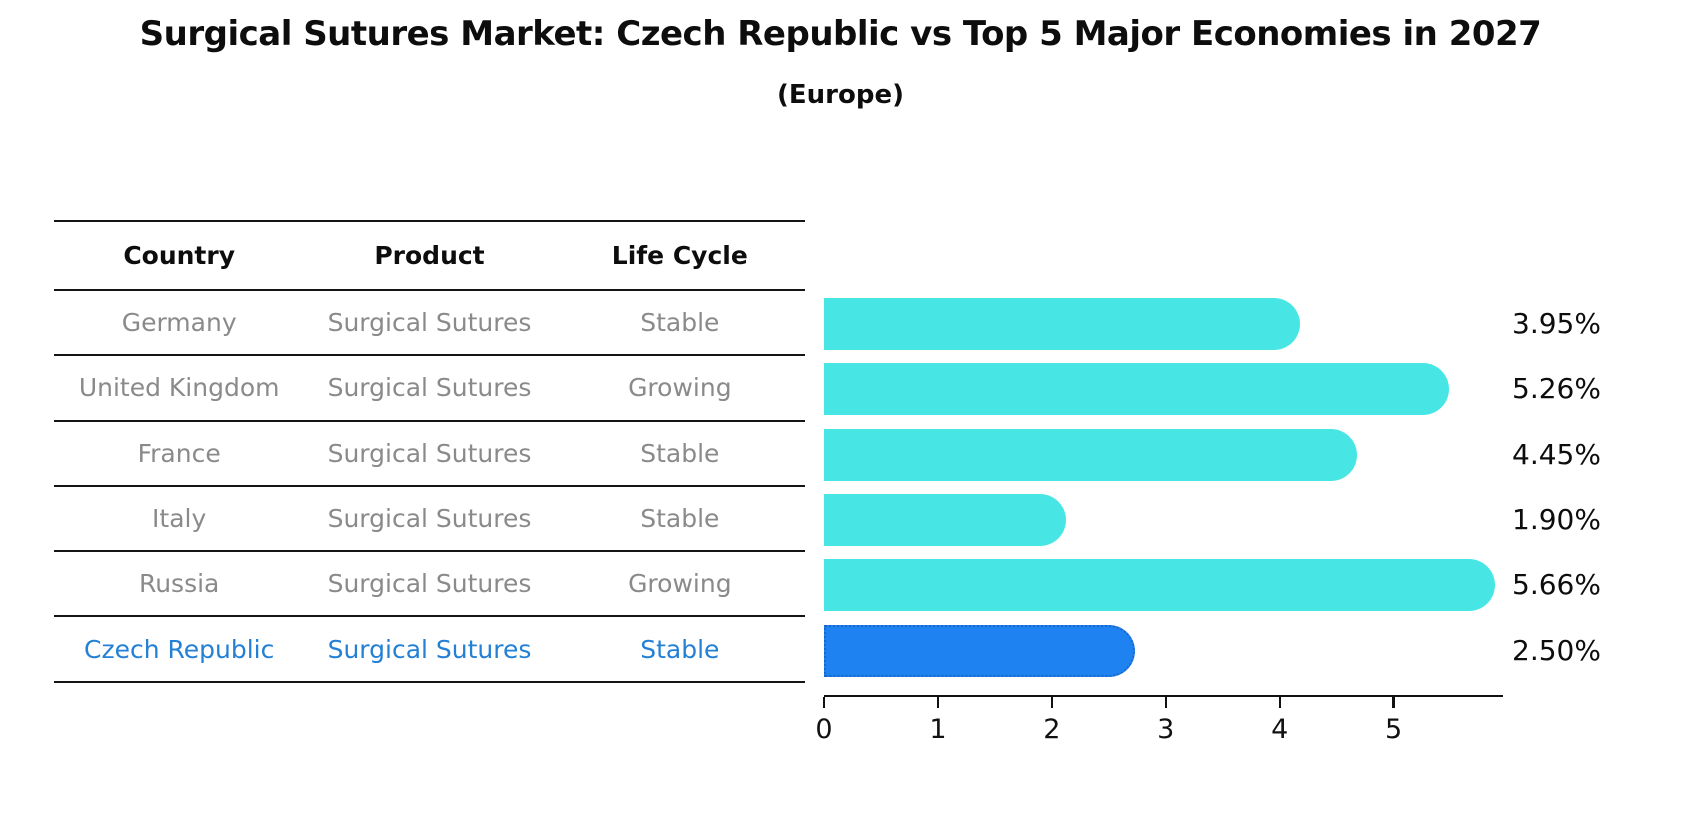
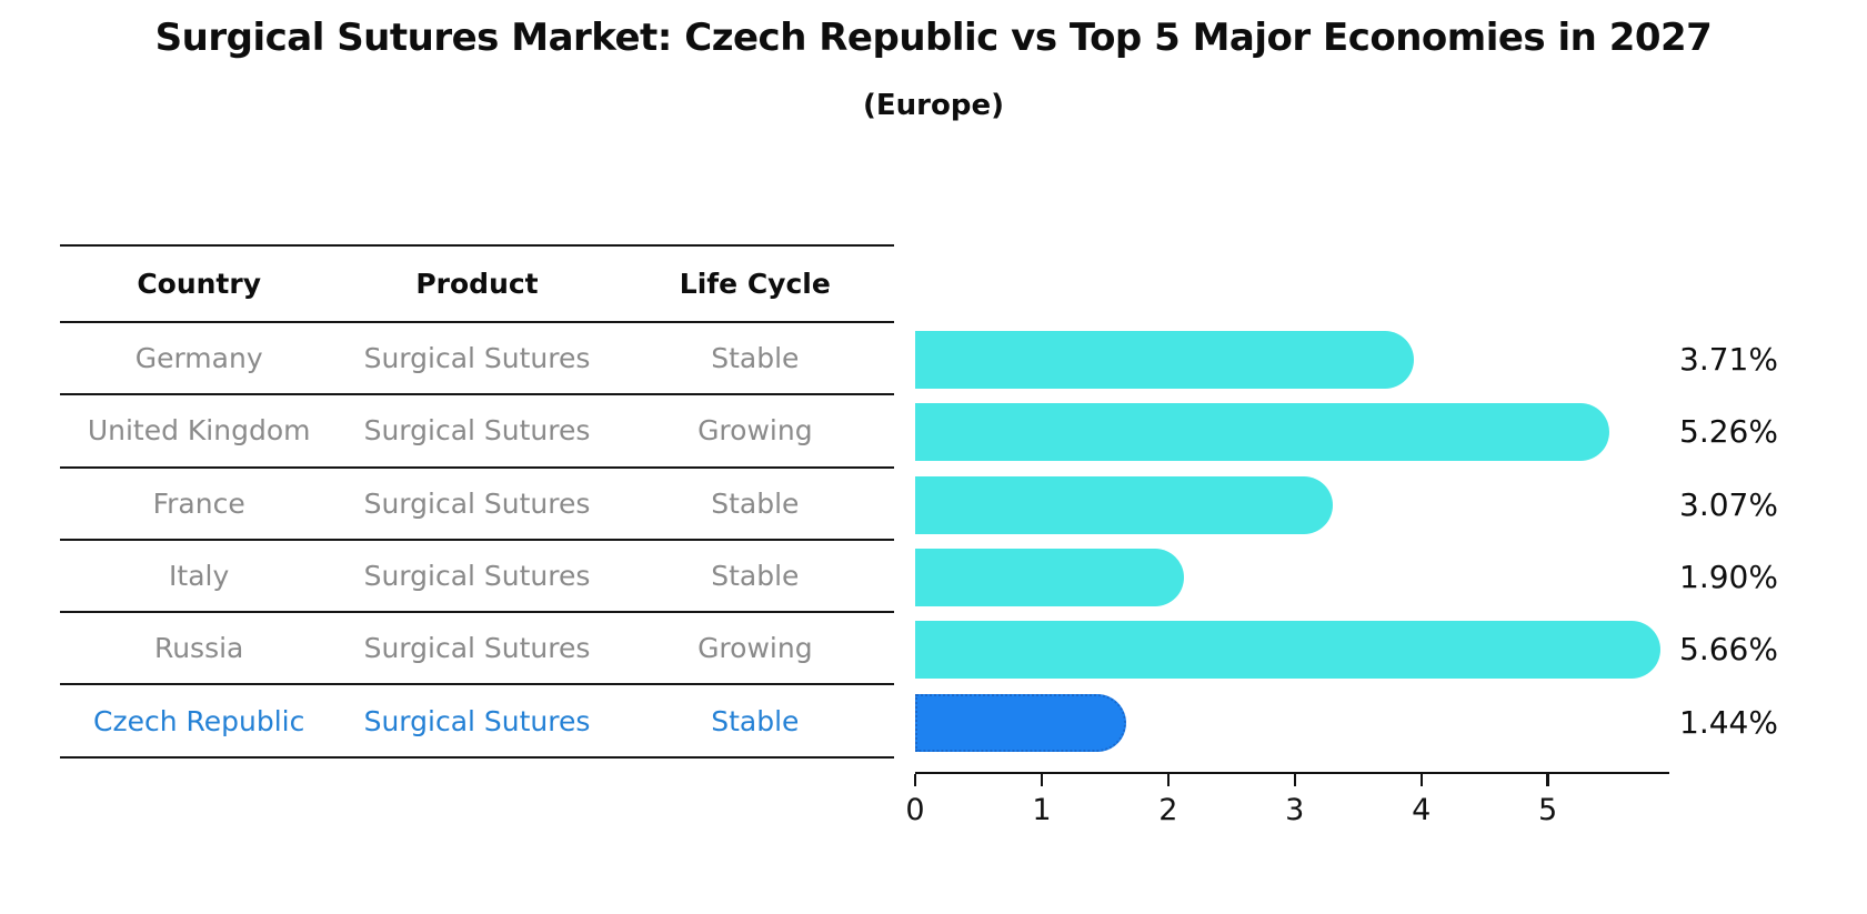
Germany: 3.95% -> 3.71%
France: 4.45% -> 3.07%
Czech Republic: 2.50% -> 1.44%
